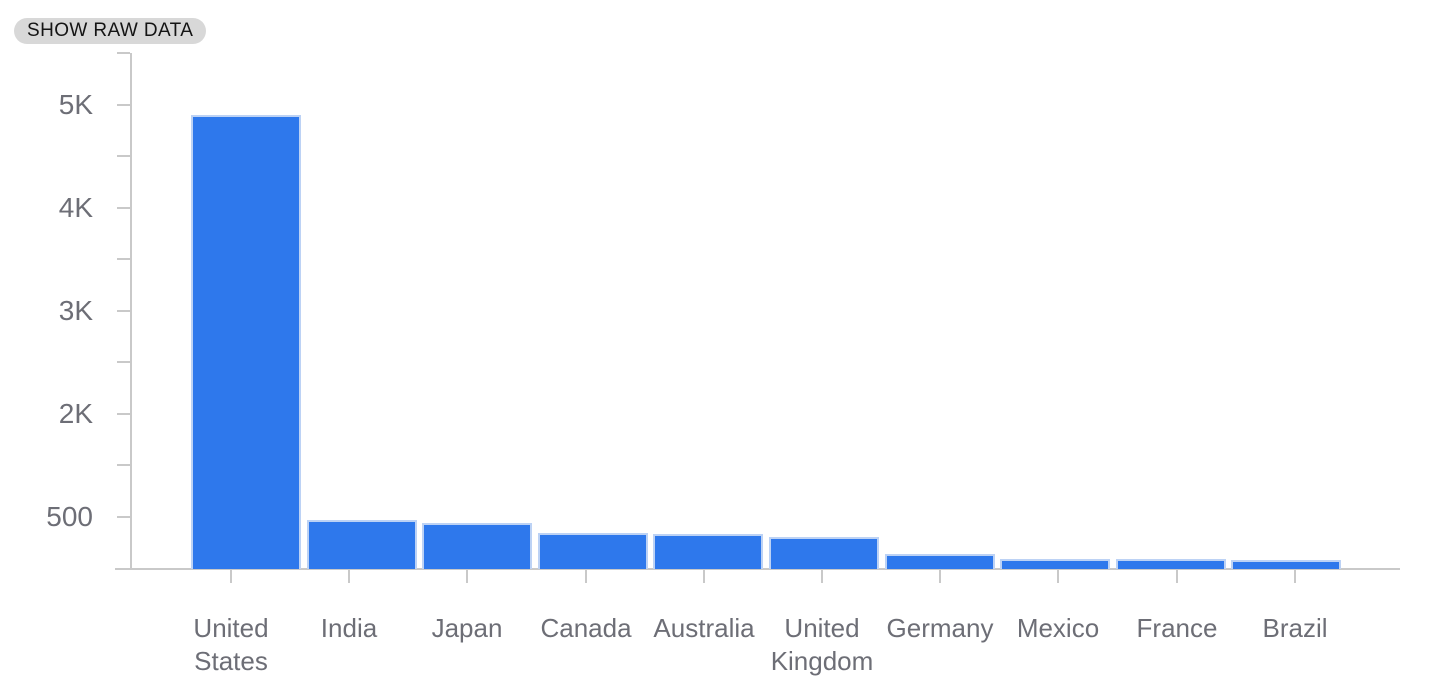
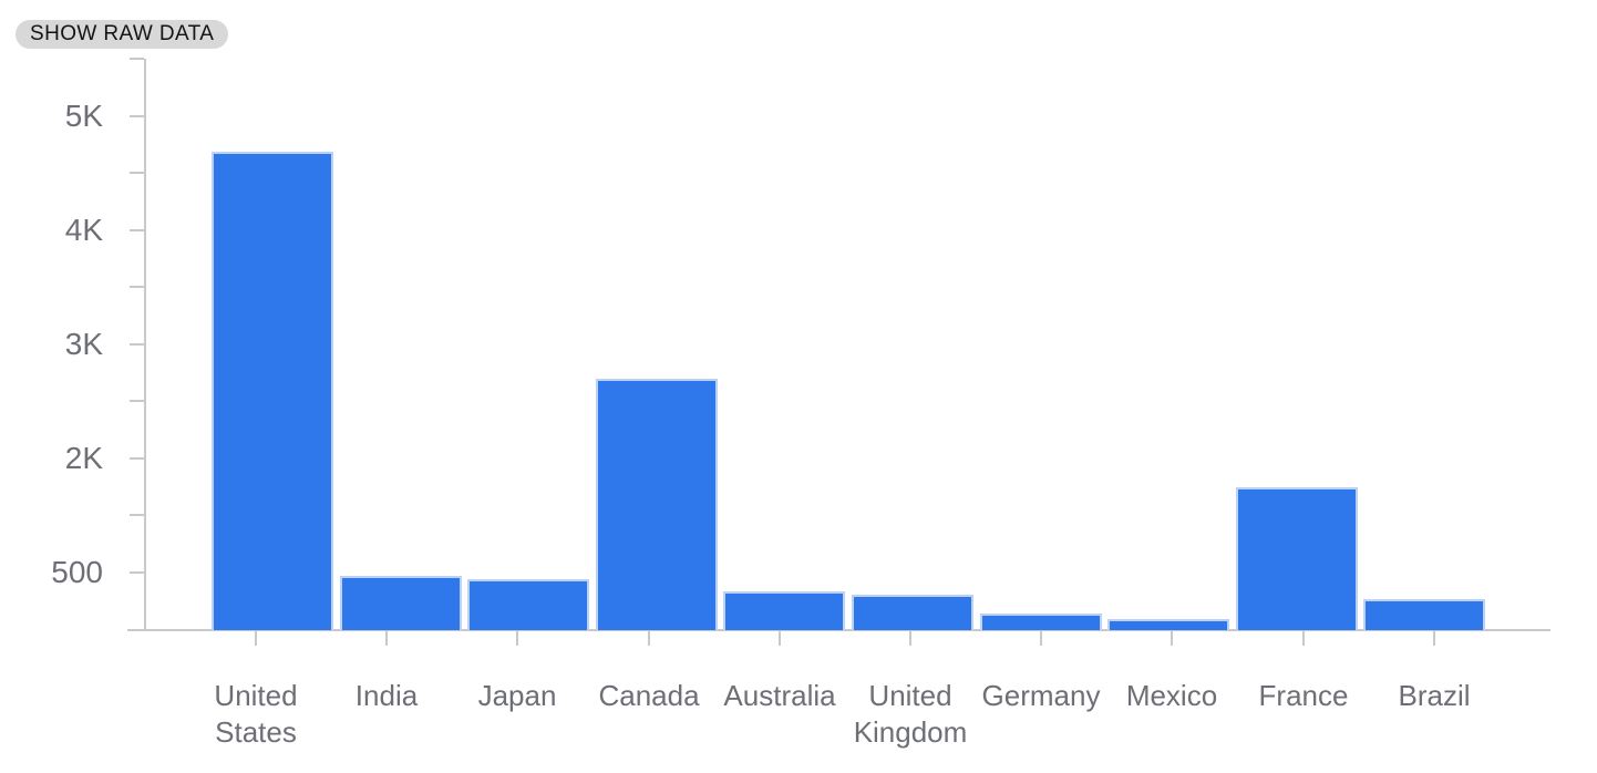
United States: 4.87K -> 4.63K
Canada: 0.38K -> 2.44K
France: 0.10K -> 1.38K
Brazil: 0.10K -> 0.30K
